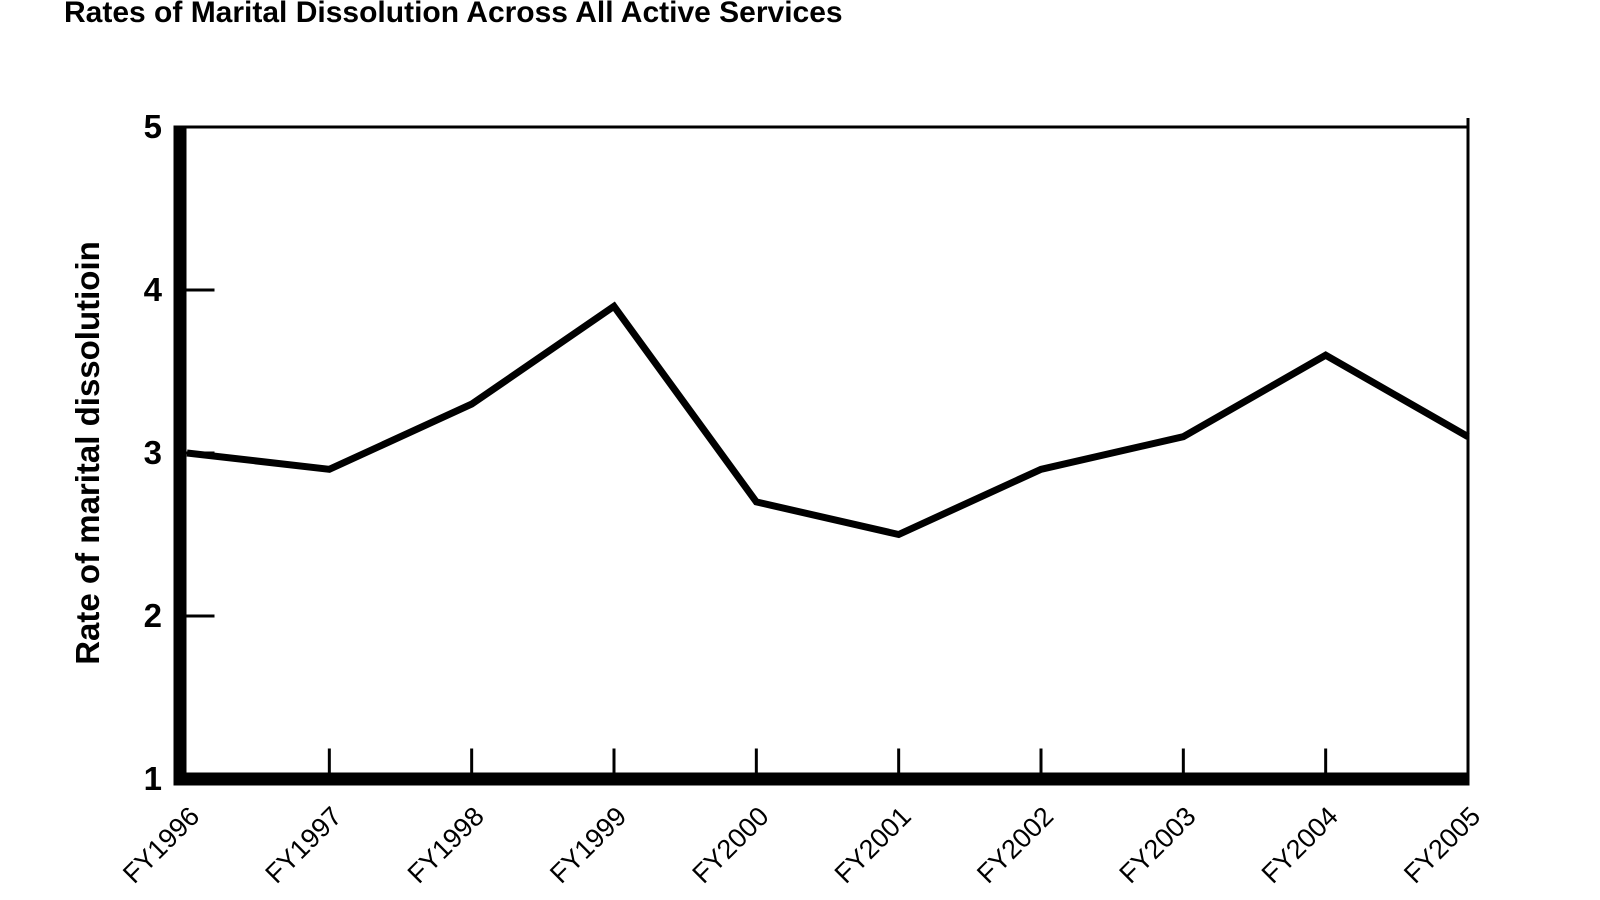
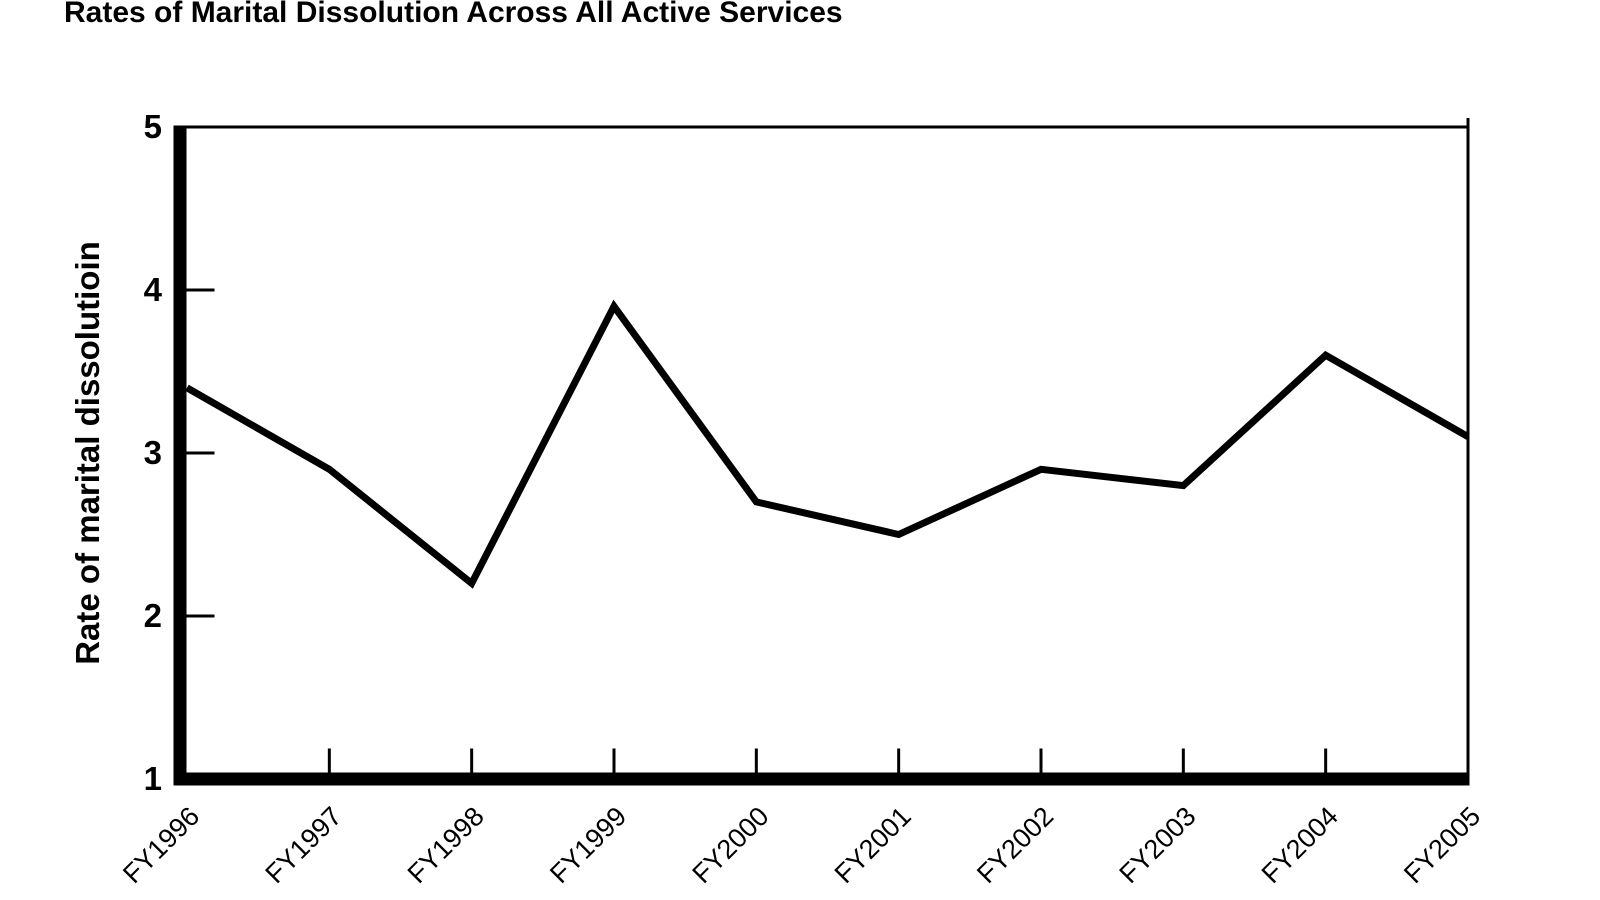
FY1996: 3.0 -> 3.4
FY1998: 3.3 -> 2.2
FY2003: 3.1 -> 2.8
